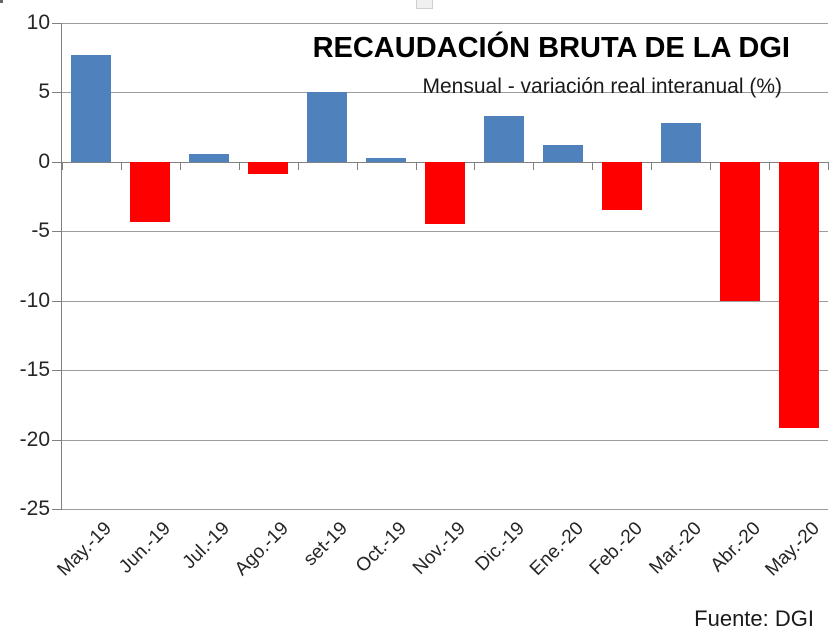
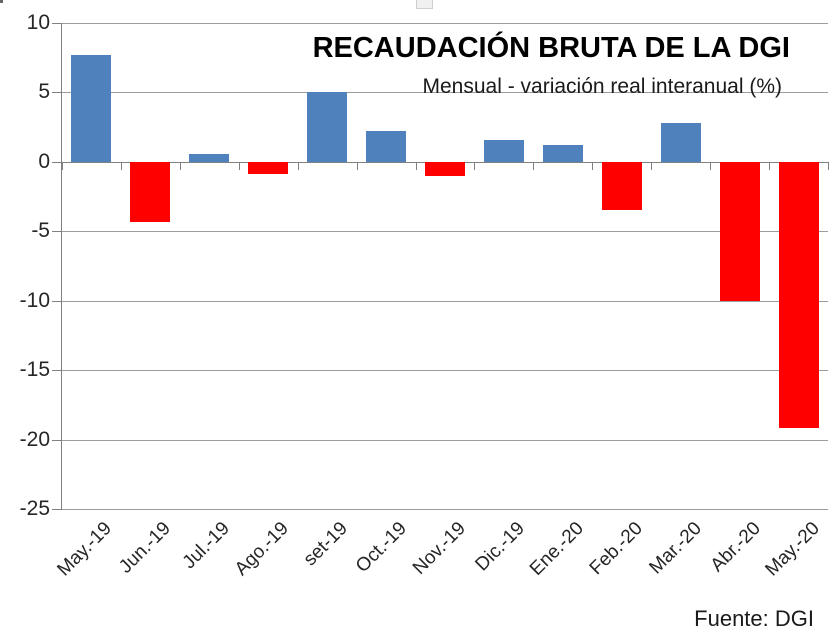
Oct.-19: 0.3 -> 2.2
Nov.-19: -4.5 -> -1.0
Dic.-19: 3.3 -> 1.6
